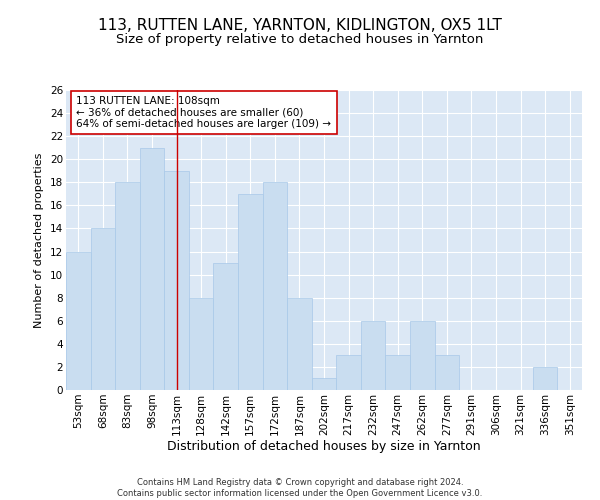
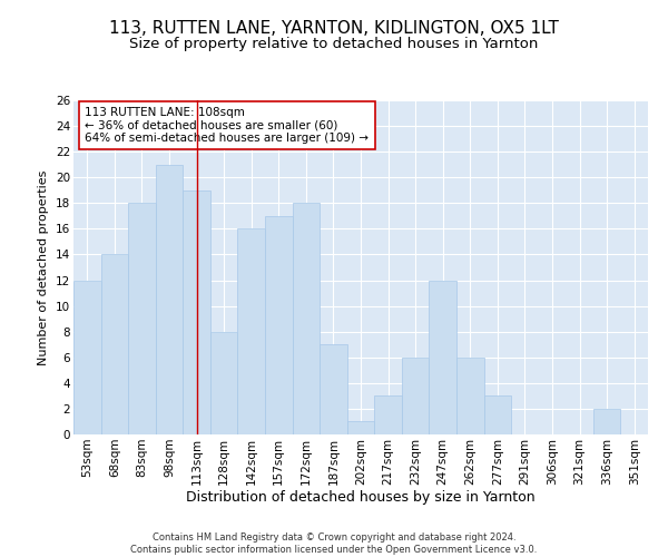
142sqm: 11 -> 16
187sqm: 8 -> 7
247sqm: 3 -> 12
